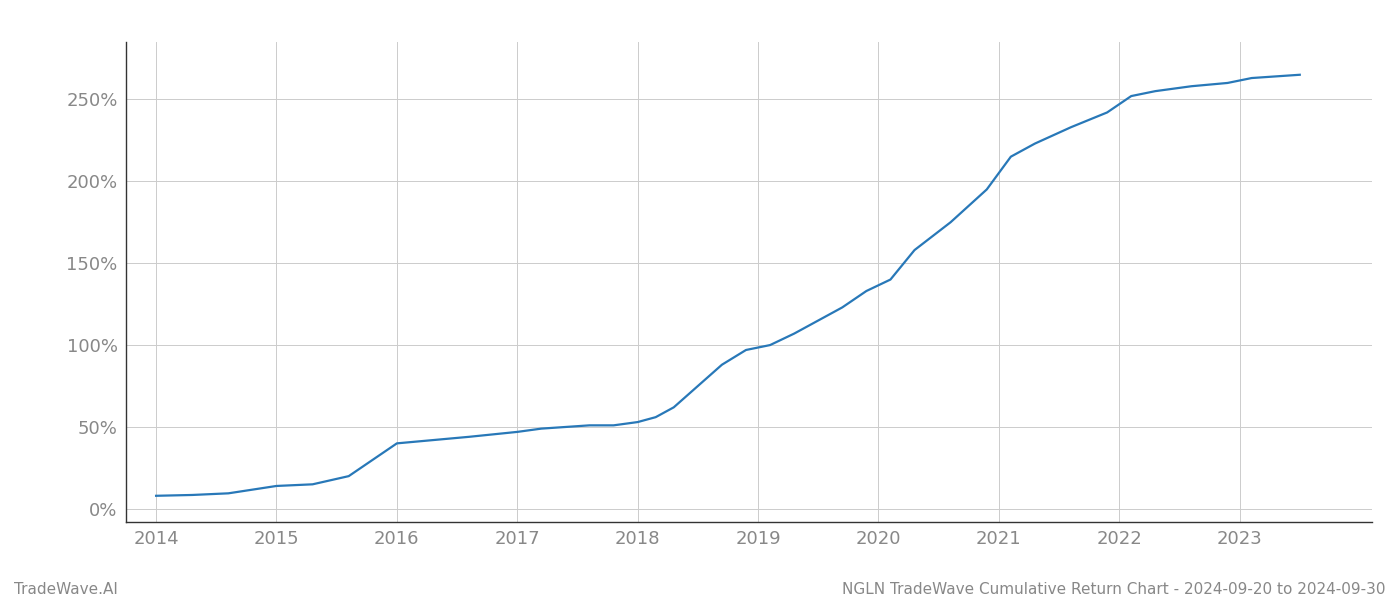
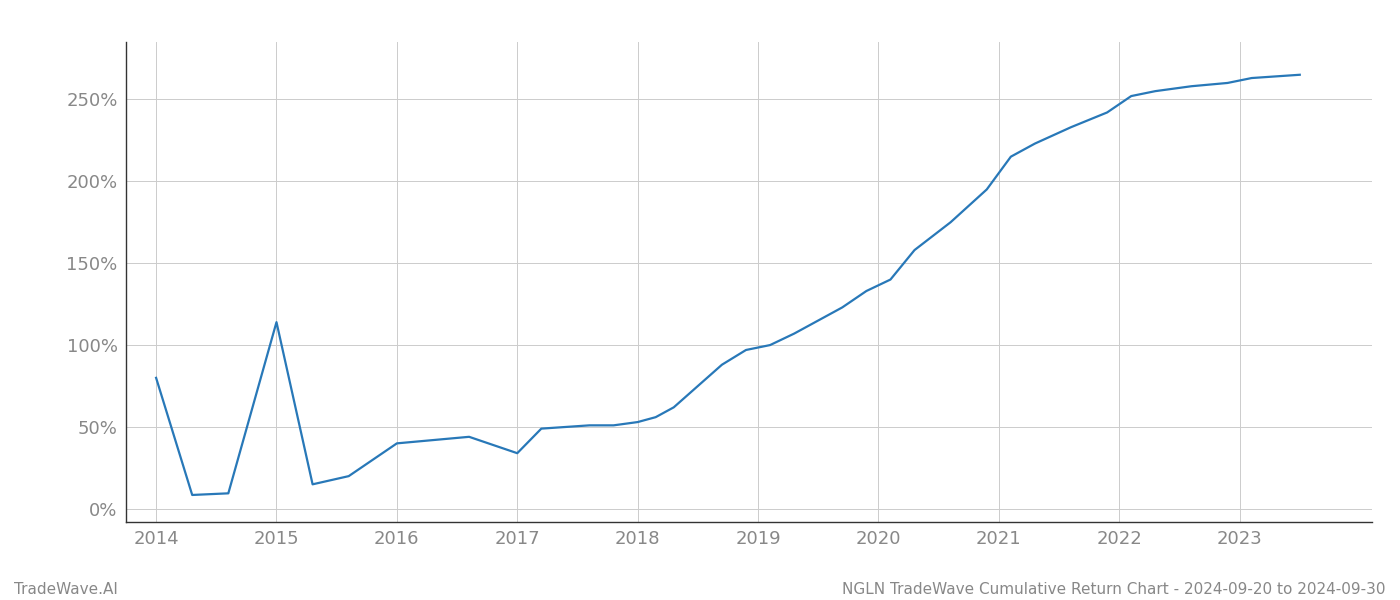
2014: 8% -> 80%
2015: 14% -> 114%
2017: 47% -> 34%
